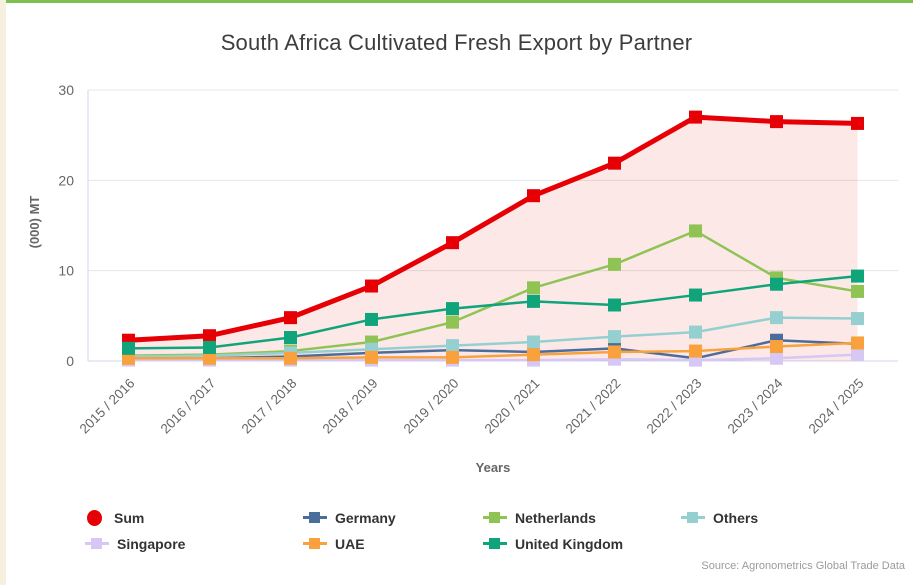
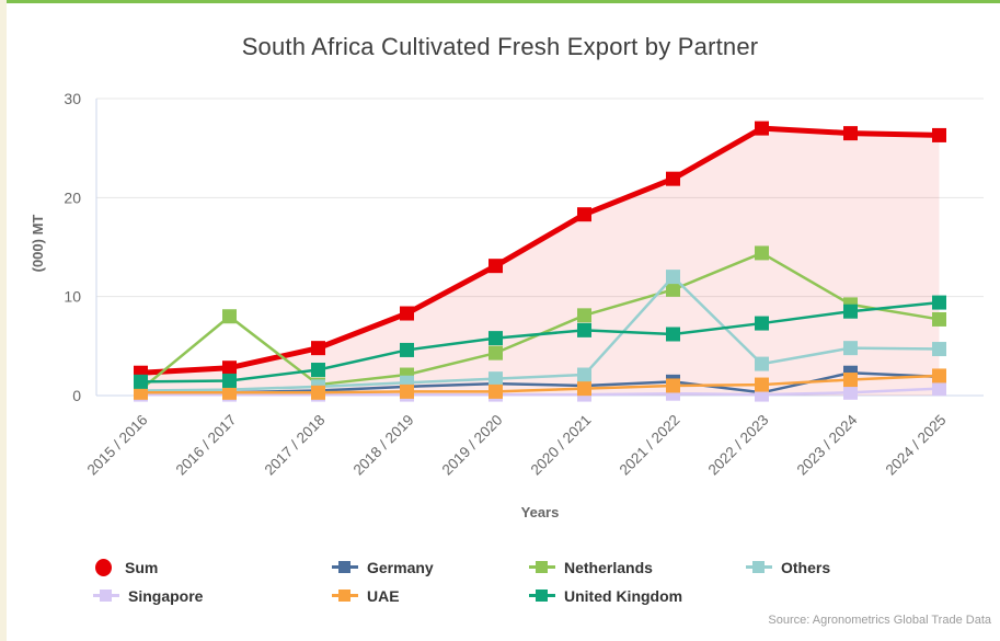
Netherlands/2016 / 2017: 1 -> 8
Others/2021 / 2022: 3 -> 12
